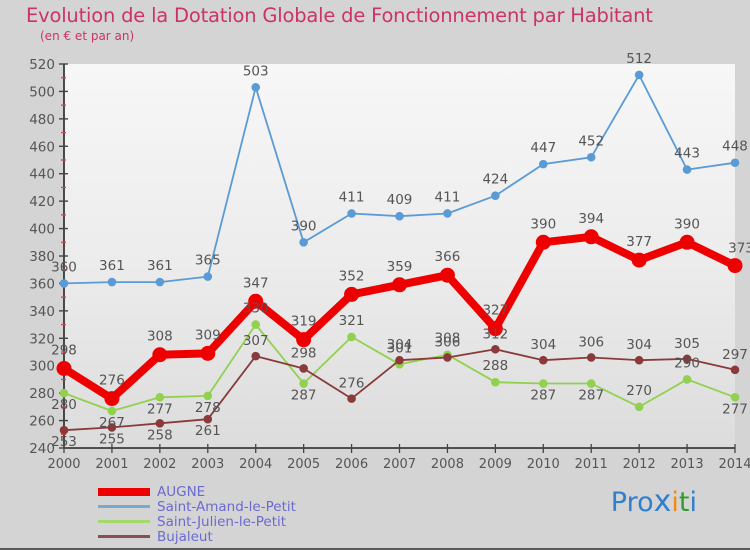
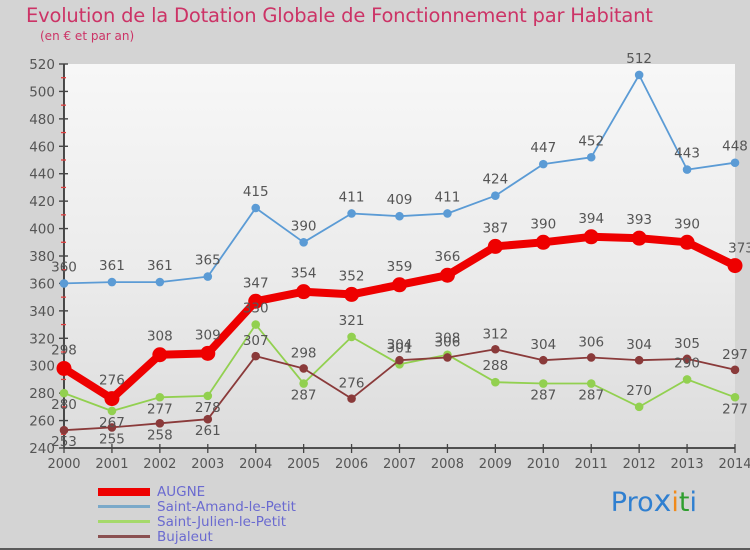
Saint-Amand-le-Petit/2004: 503 -> 415
AUGNE/2005: 319 -> 354
AUGNE/2009: 327 -> 387
AUGNE/2012: 377 -> 393
